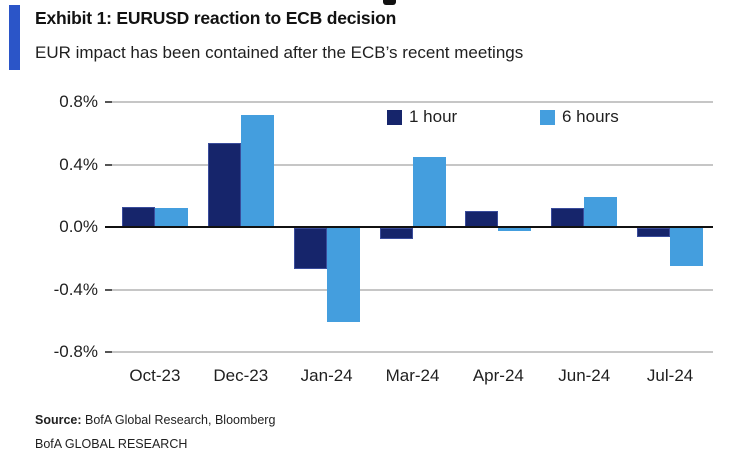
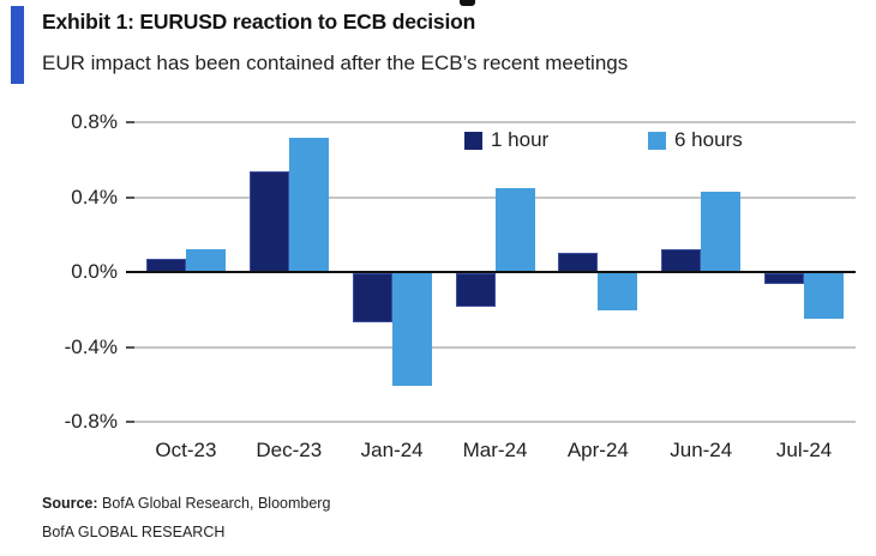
1 hour/Oct-23: 0.13% -> 0.07%
1 hour/Mar-24: -0.07% -> -0.18%
6 hours/Apr-24: -0.02% -> -0.20%
6 hours/Jun-24: 0.19% -> 0.43%
